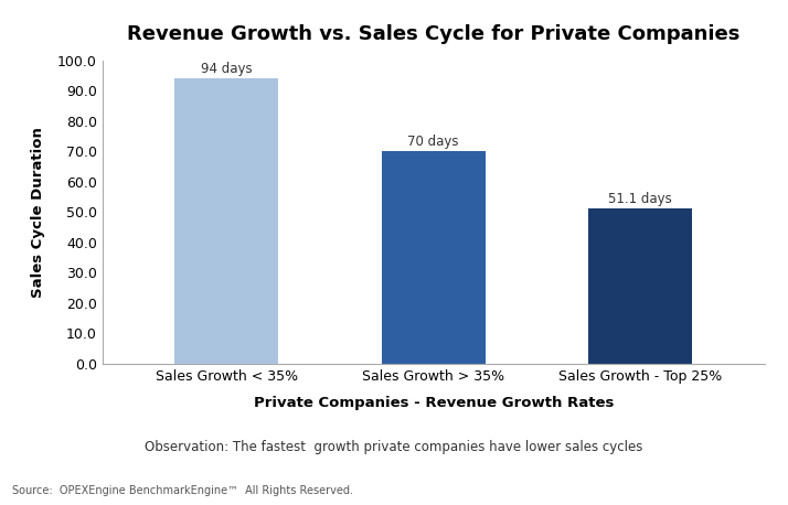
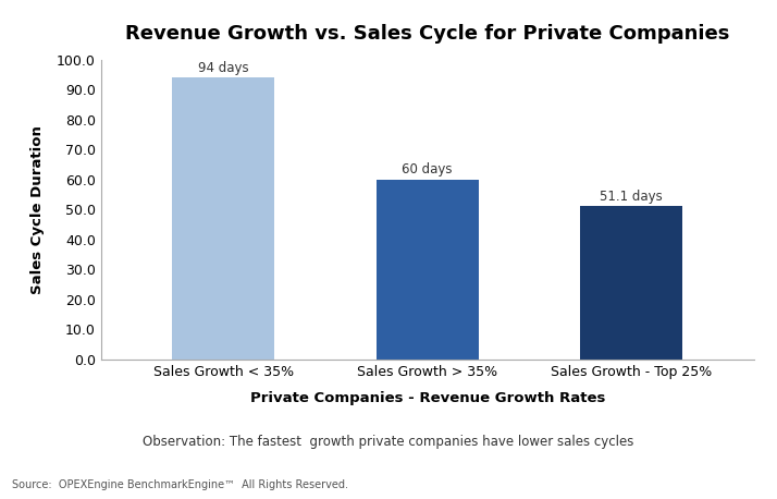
Sales Growth > 35%: 70 -> 60
